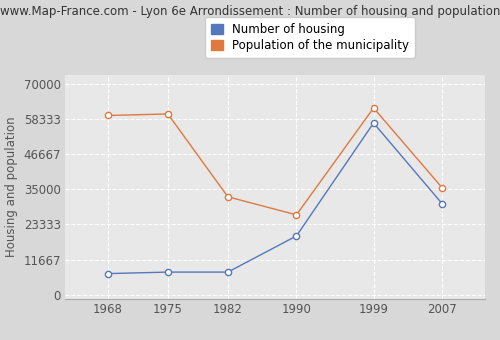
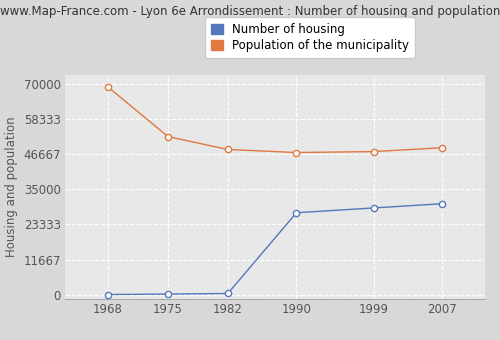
Number of housing/1968: 7000 -> 0
Population of the municipality/1968: 59500 -> 69000
Number of housing/1975: 7500 -> 200
Population of the municipality/1975: 60000 -> 52500
Number of housing/1982: 7500 -> 400
Population of the municipality/1982: 32500 -> 48200
Number of housing/1990: 19500 -> 27200
Population of the municipality/1990: 26500 -> 47200
Number of housing/1999: 57000 -> 28800
Population of the municipality/1999: 62000 -> 47500
Population of the municipality/2007: 35500 -> 48800
